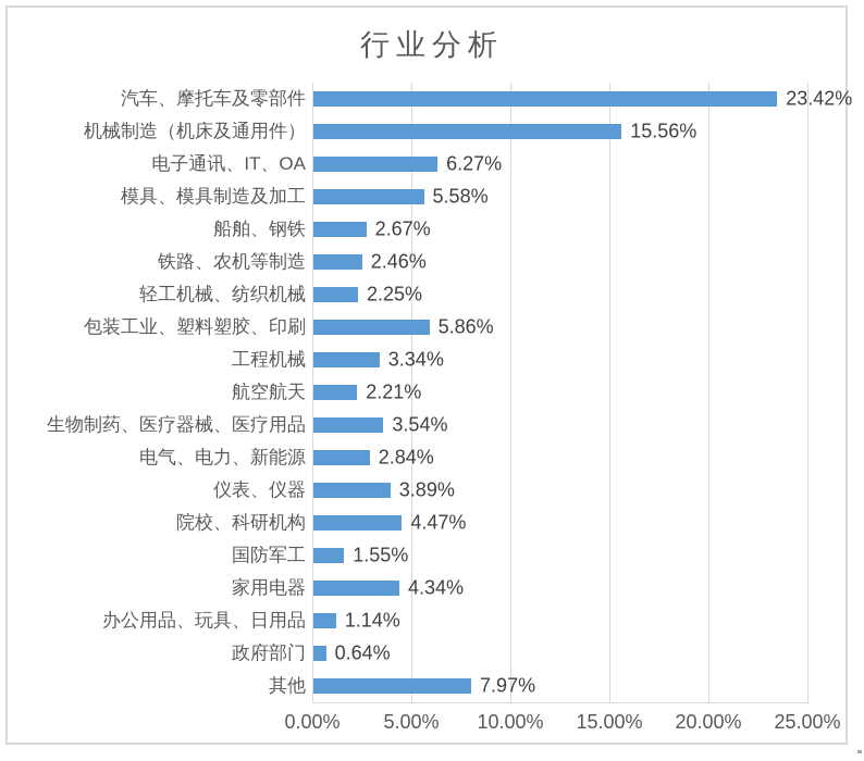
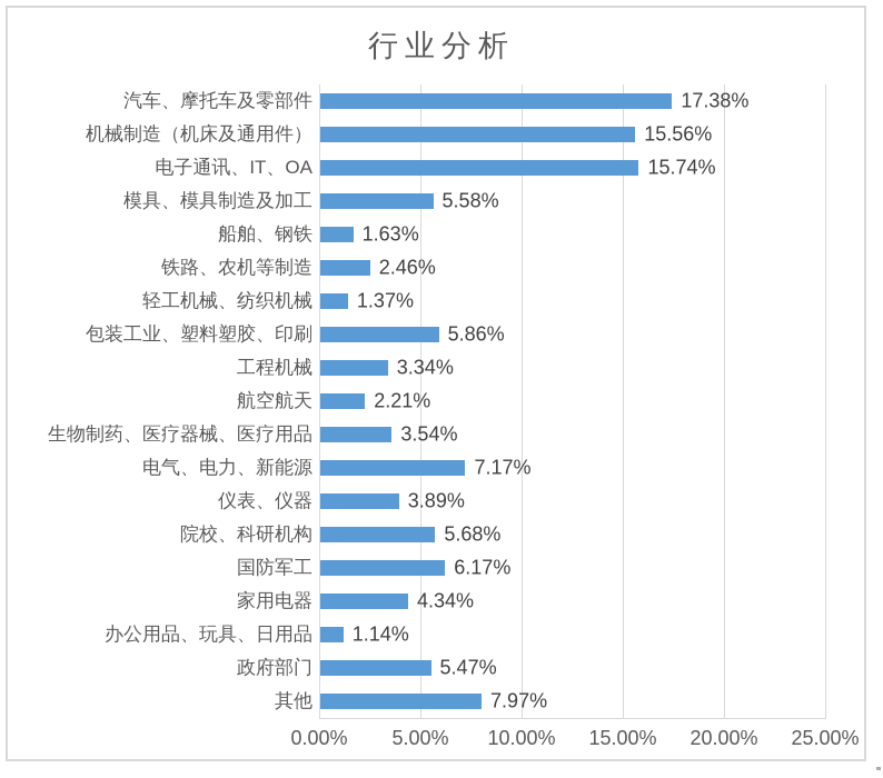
汽车、摩托车及零部件: 23.42% -> 17.38%
电子通讯、IT、OA: 6.27% -> 15.74%
船舶、钢铁: 2.67% -> 1.63%
轻工机械、纺织机械: 2.25% -> 1.37%
电气、电力、新能源: 2.84% -> 7.17%
院校、科研机构: 4.47% -> 5.68%
国防军工: 1.55% -> 6.17%
政府部门: 0.64% -> 5.47%
